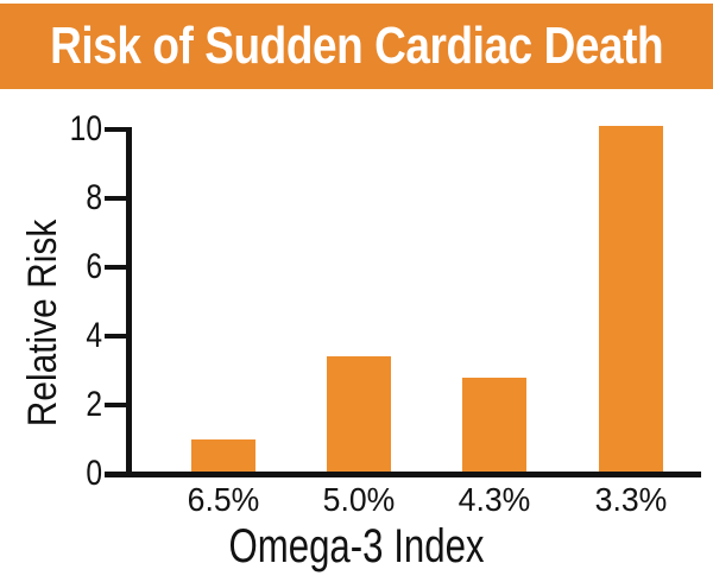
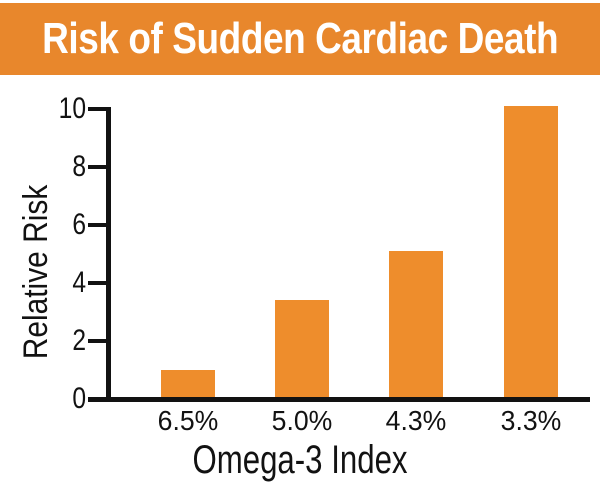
4.3%: 2.8 -> 5.1
